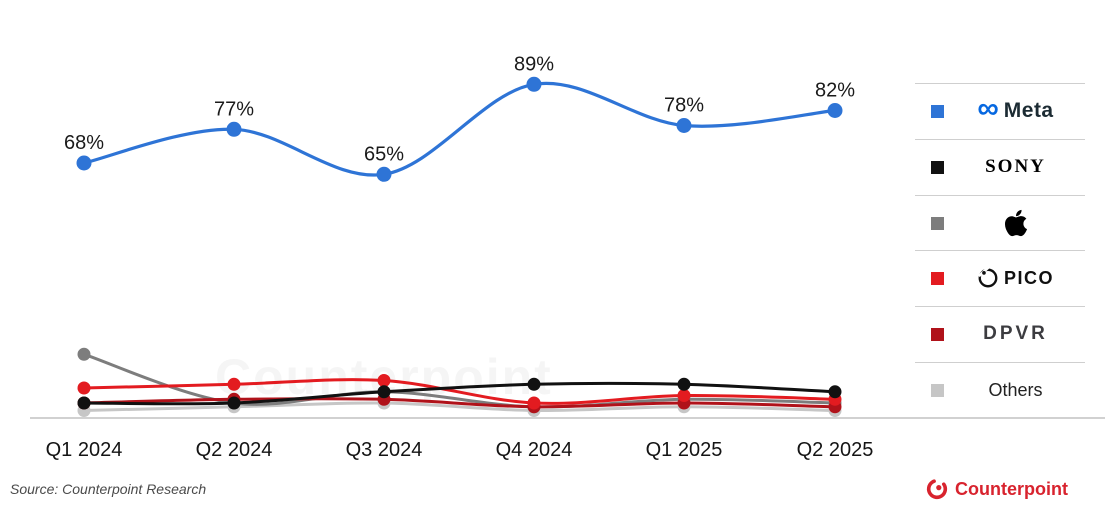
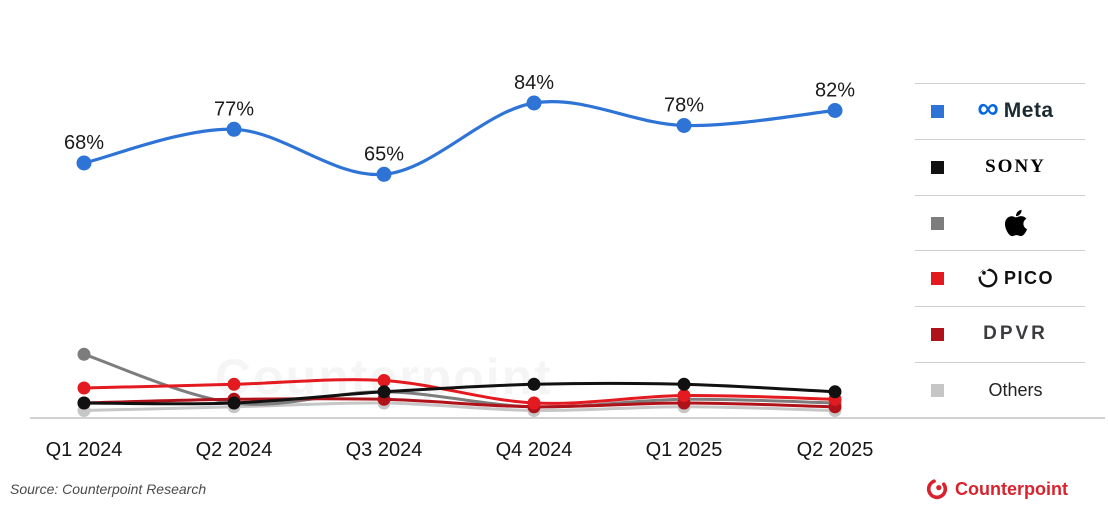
Meta/Q4 2024: 89% -> 84%
